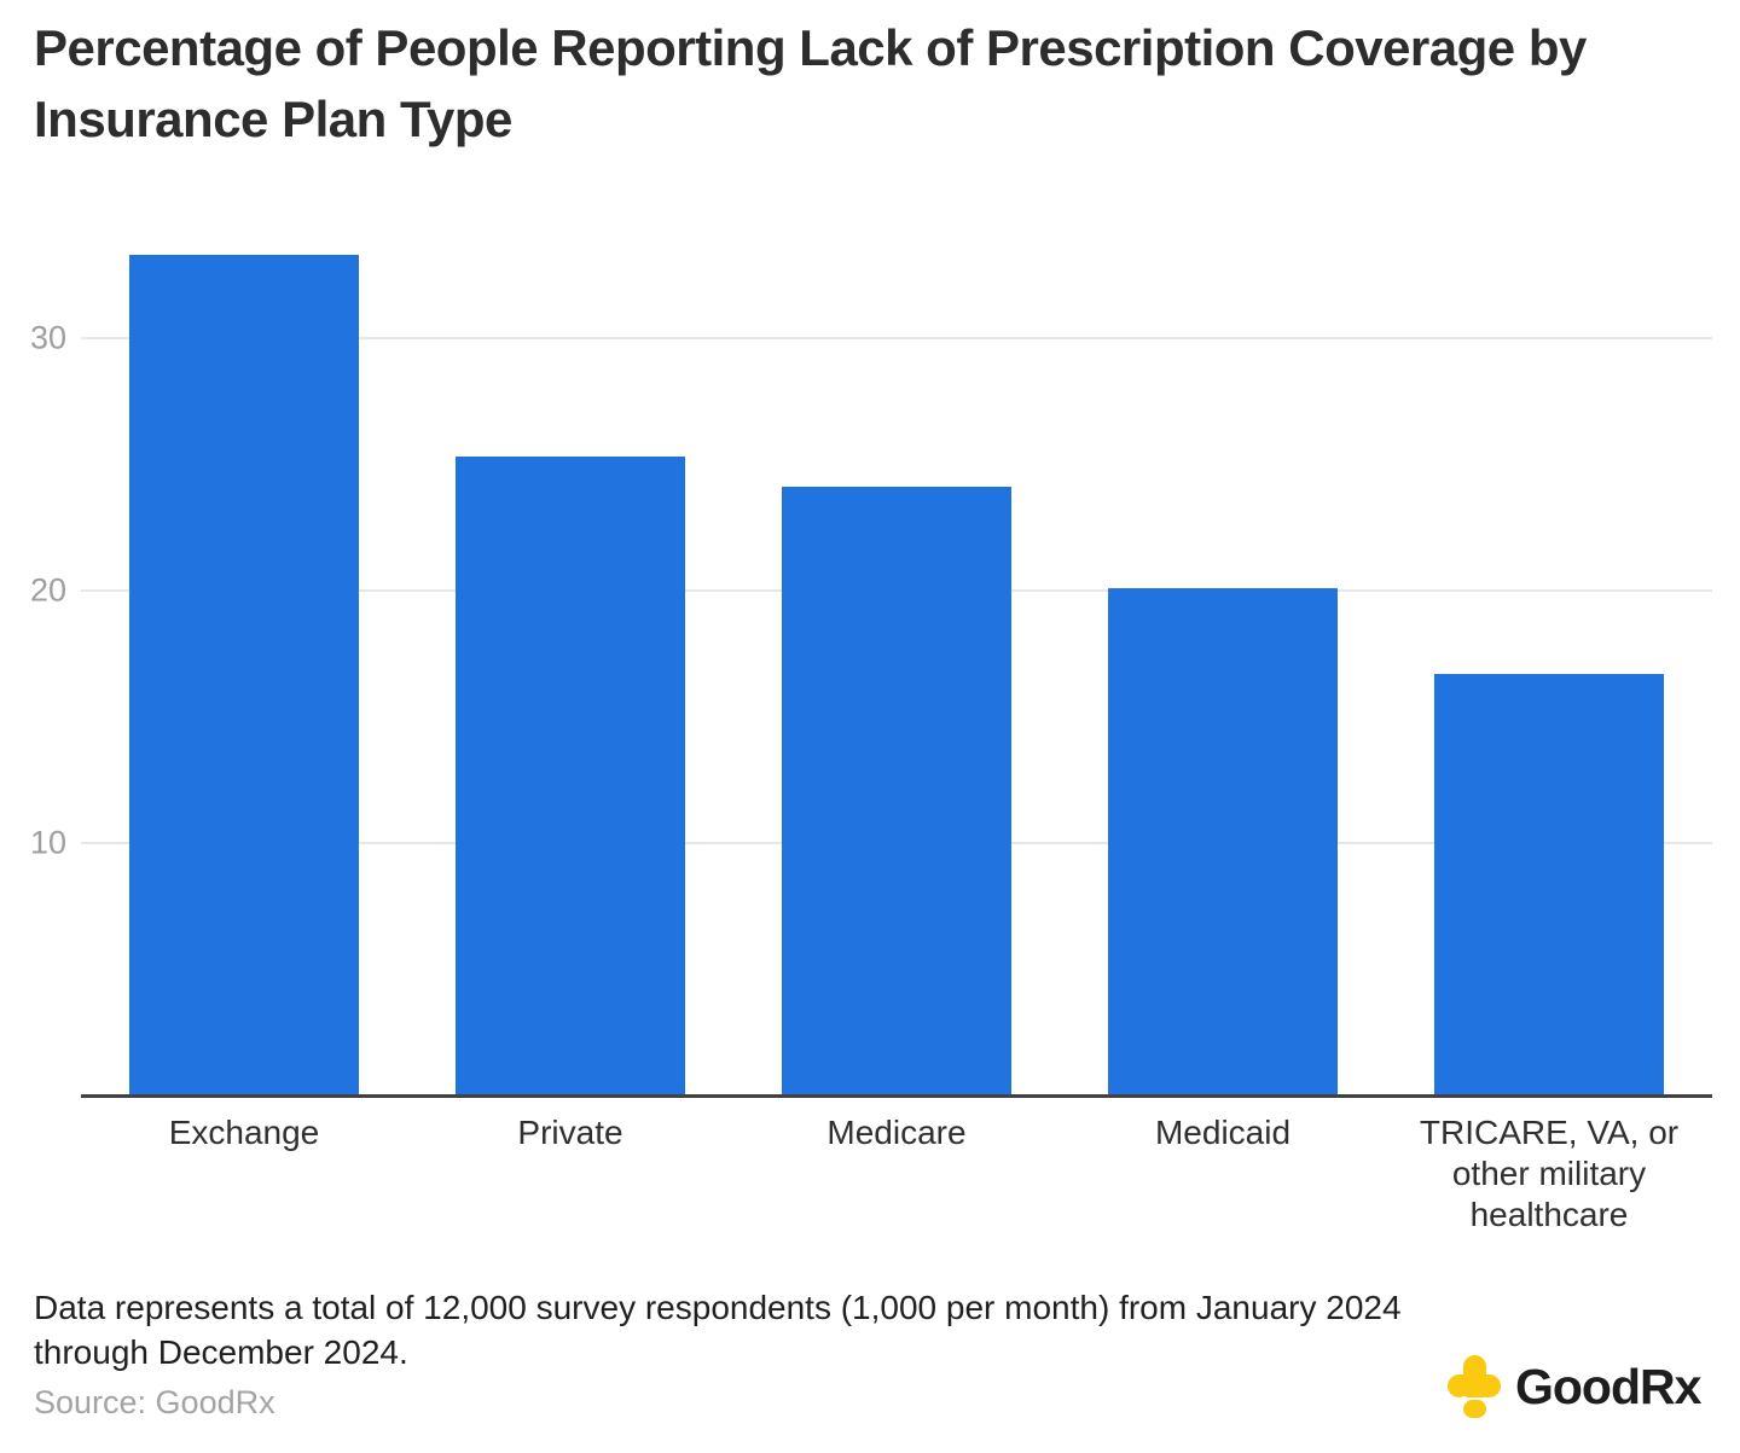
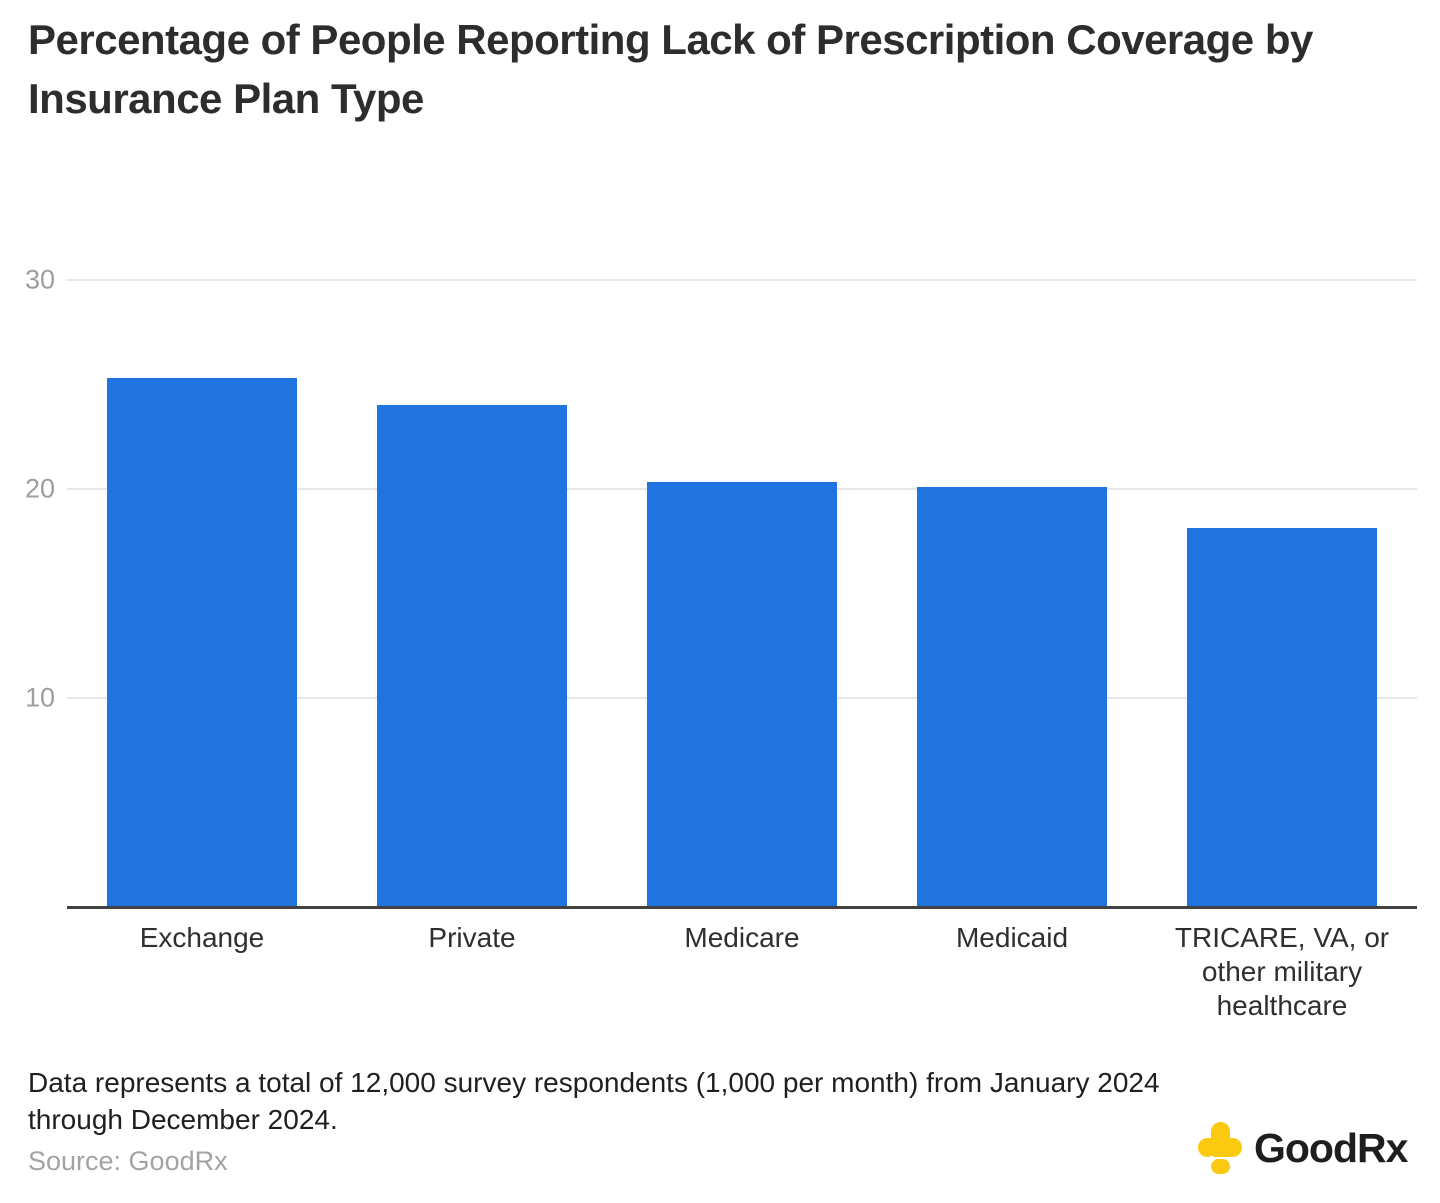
Exchange: 33.3 -> 25.3
Private: 25.3 -> 24.0
Medicare: 24.1 -> 20.3
TRICARE, VA, or other military healthcare: 16.7 -> 18.1
